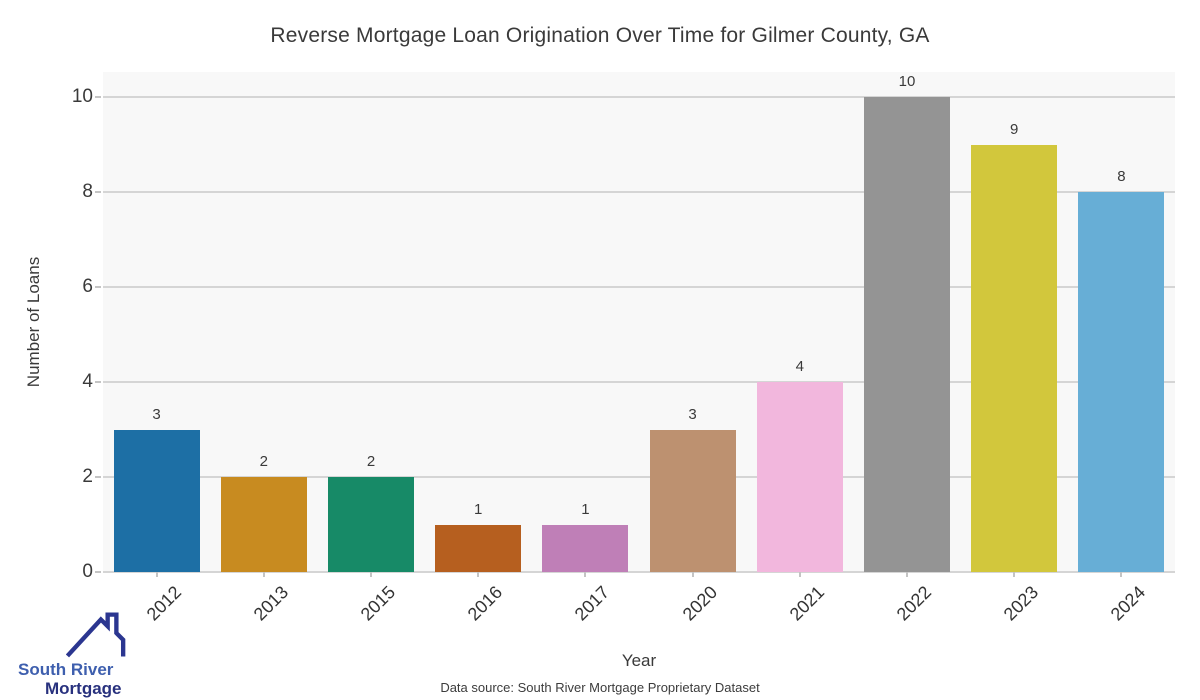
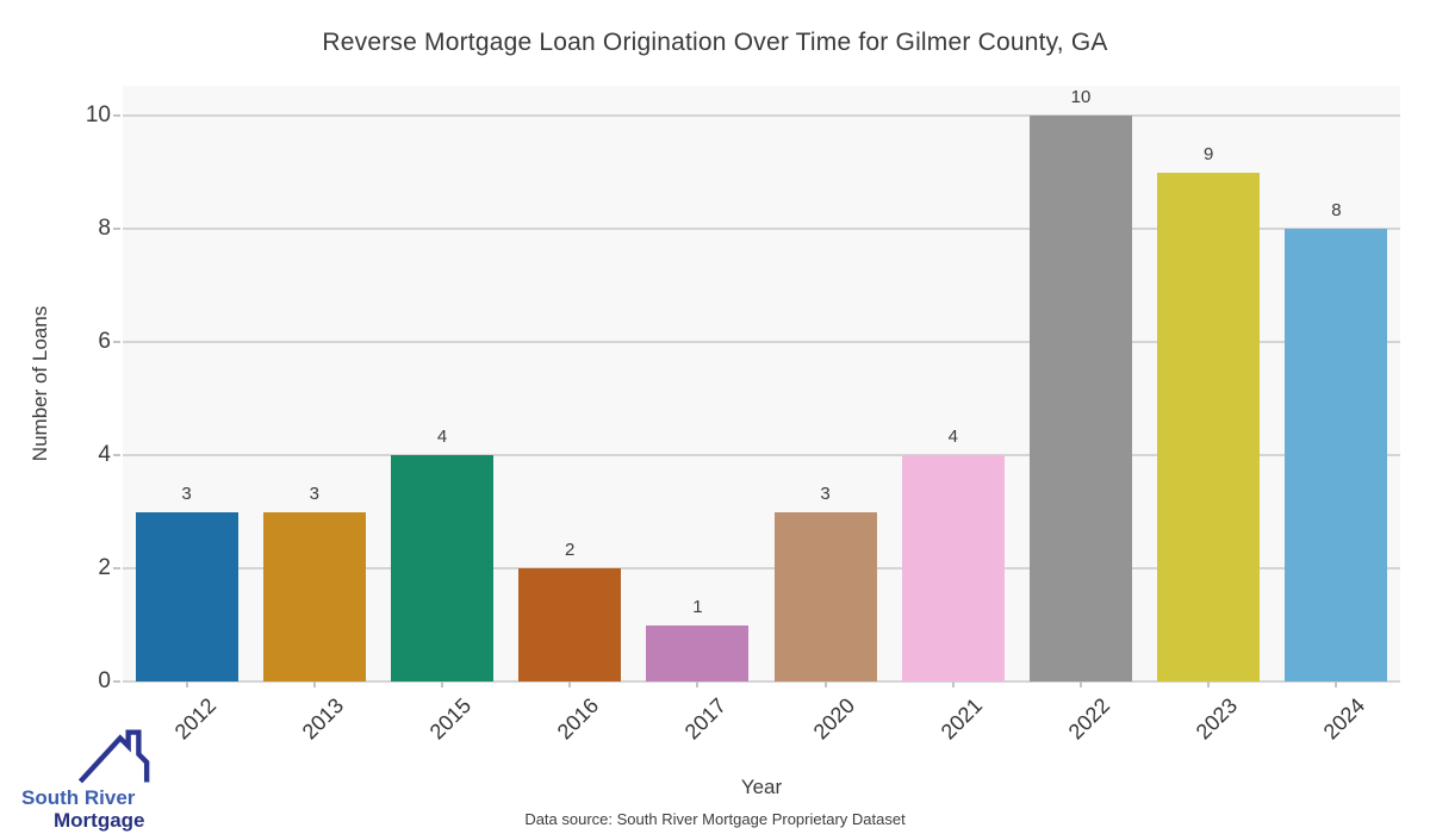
2013: 2 -> 3
2015: 2 -> 4
2016: 1 -> 2
